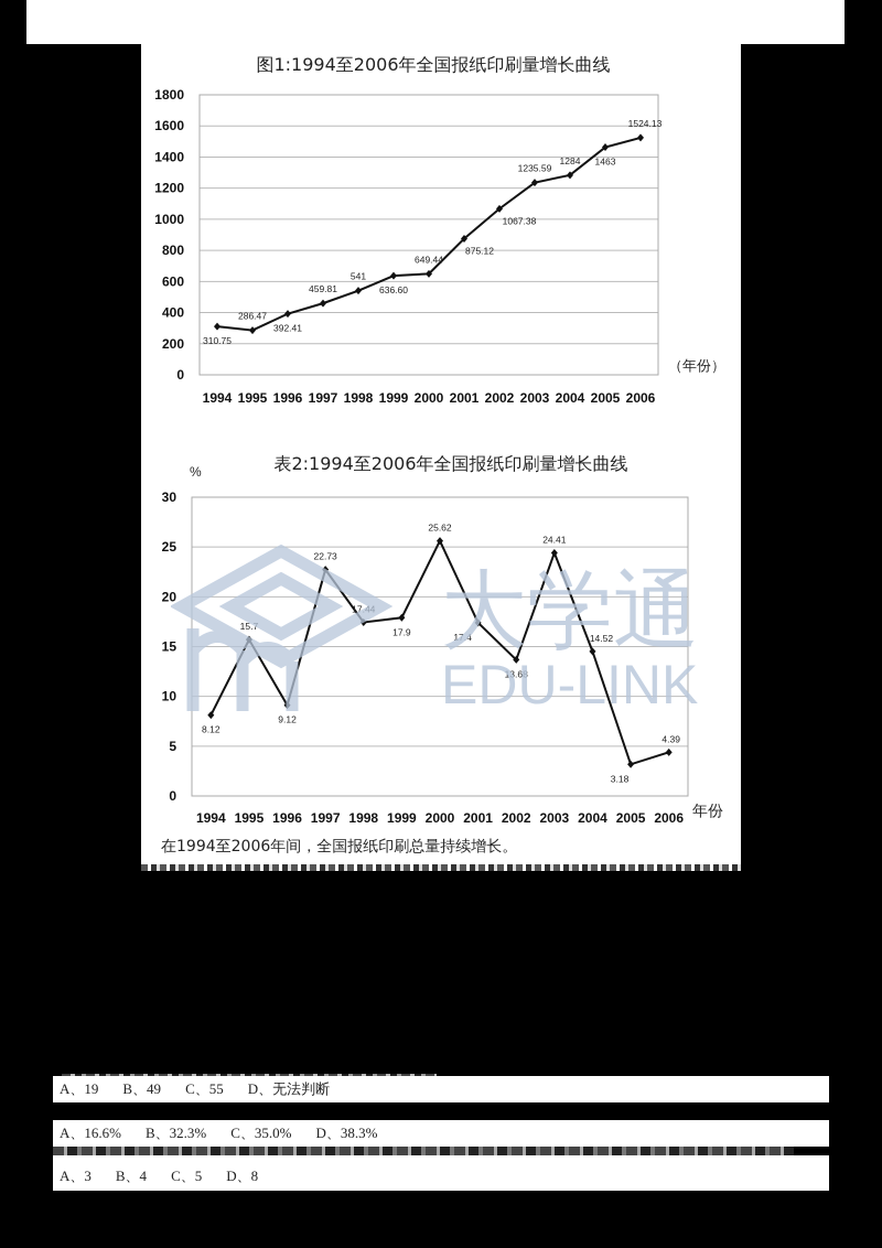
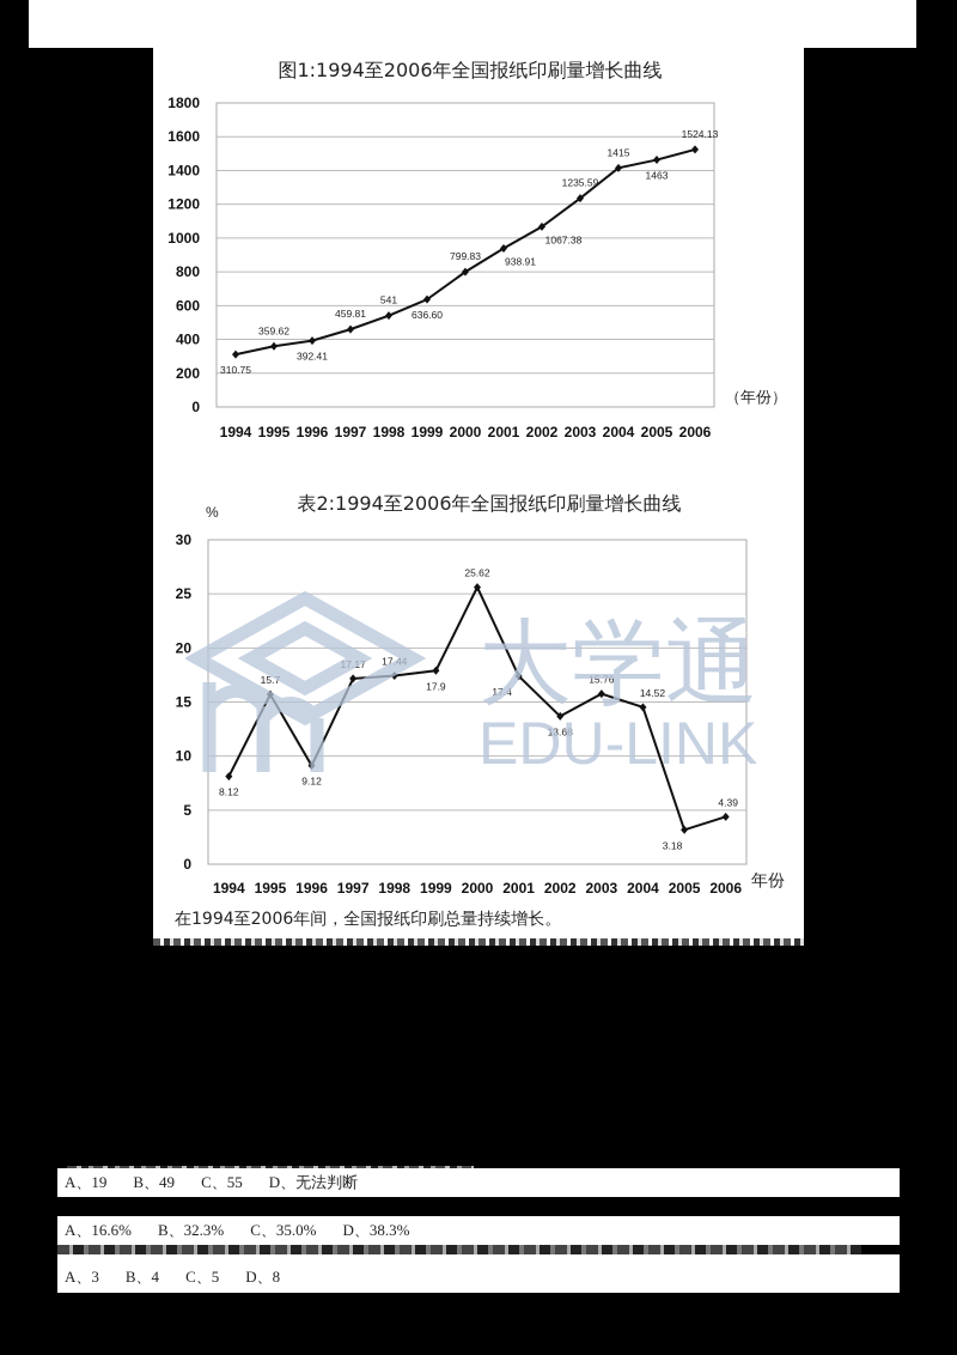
图1:1994至2006年全国报纸印刷量增长曲线/1995: 286.47 -> 359.62
图1:1994至2006年全国报纸印刷量增长曲线/2000: 649.44 -> 799.83
图1:1994至2006年全国报纸印刷量增长曲线/2001: 875.12 -> 938.91
图1:1994至2006年全国报纸印刷量增长曲线/2004: 1284 -> 1415
表2:1994至2006年全国报纸印刷量增长曲线/1997: 22.73 -> 17.17
表2:1994至2006年全国报纸印刷量增长曲线/2003: 24.41 -> 15.76
